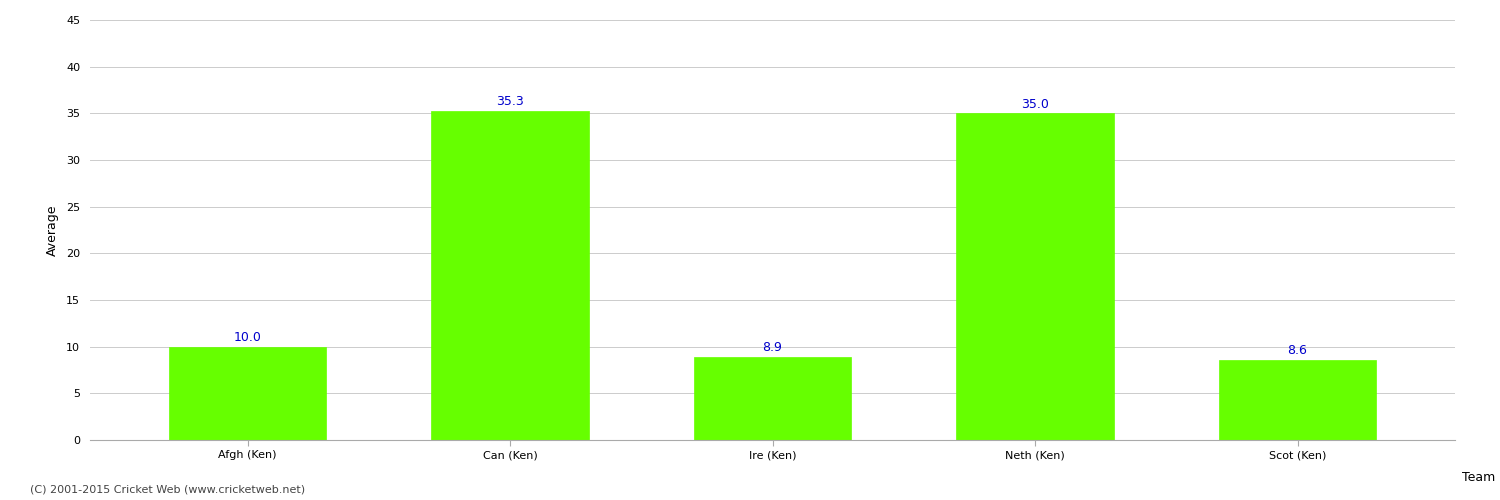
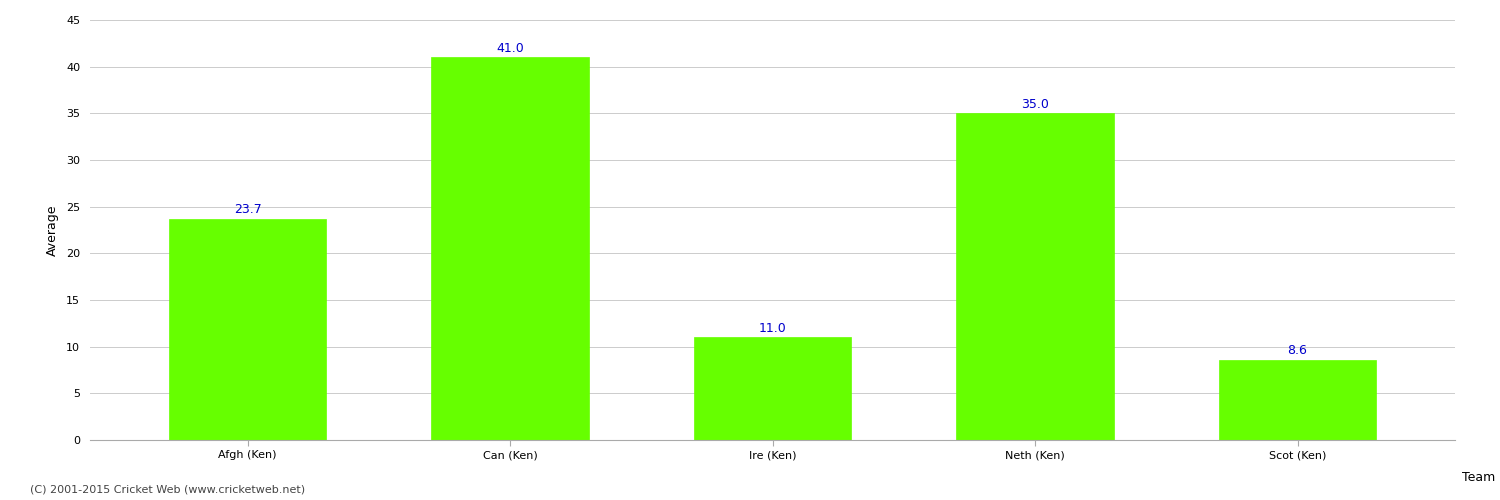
Afgh (Ken): 10.0 -> 23.7
Can (Ken): 35.3 -> 41.0
Ire (Ken): 8.9 -> 11.0
